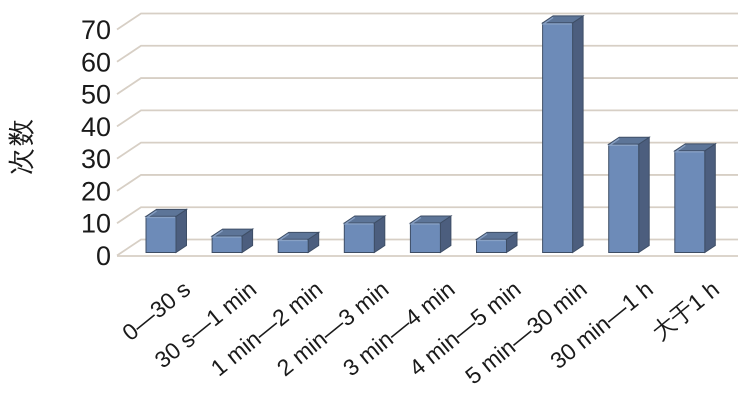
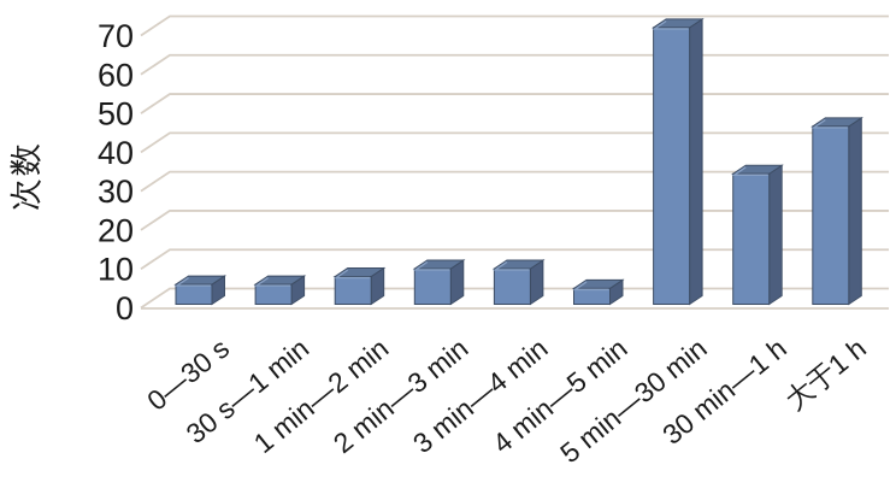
0—30 s: 11 -> 5
1 min—2 min: 4 -> 7
大于1 h: 31 -> 45
